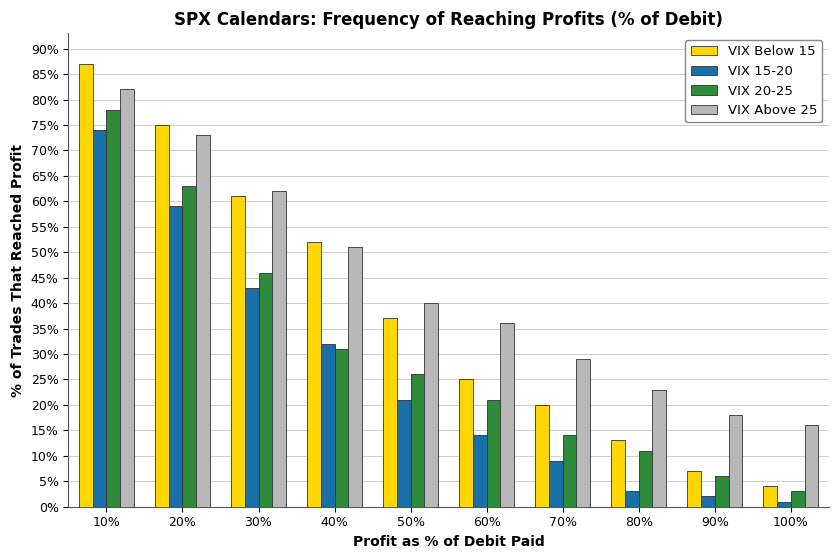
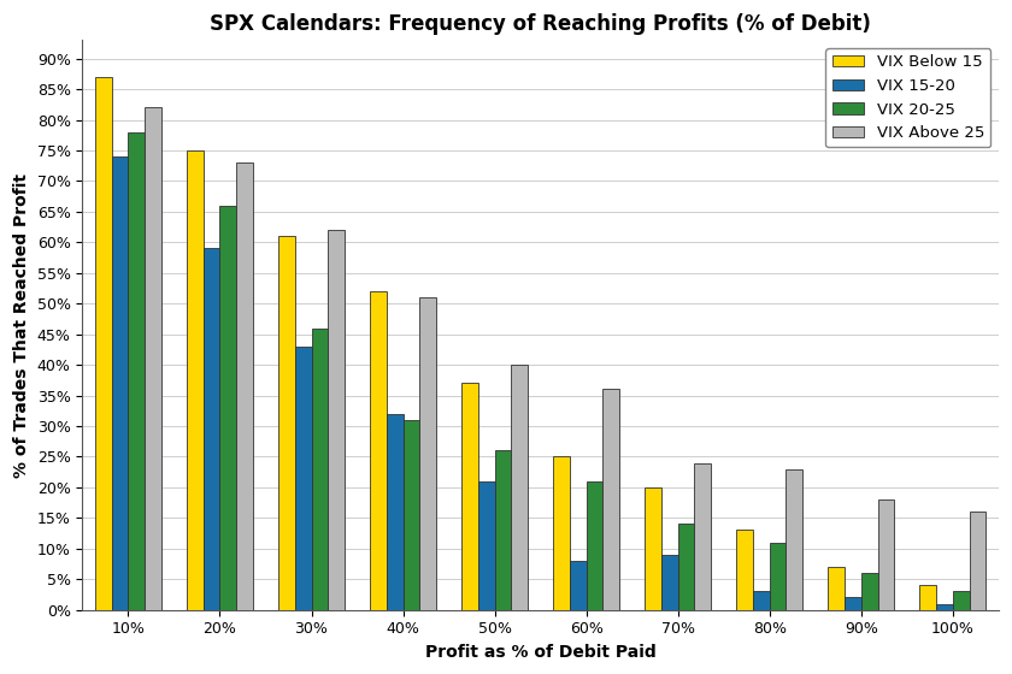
VIX 20-25/20%: 63% -> 66%
VIX 15-20/60%: 14% -> 8%
VIX Above 25/70%: 29% -> 24%
